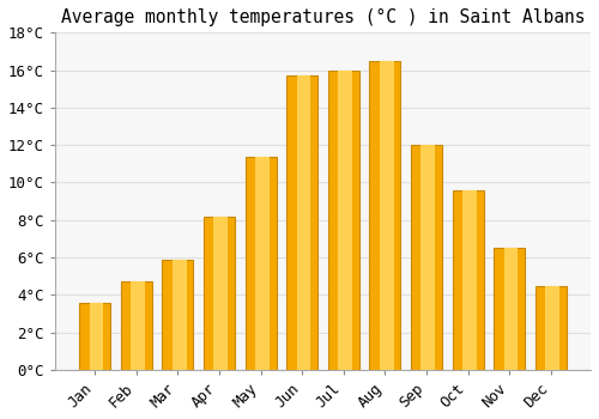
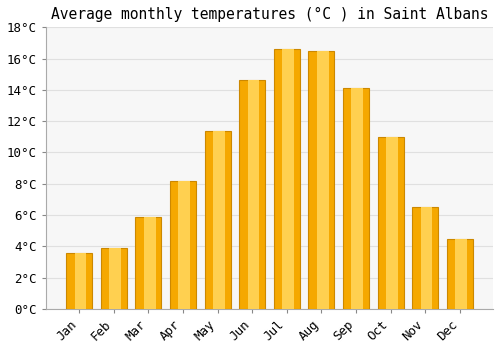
Feb: 4.7°C -> 3.9°C
Jun: 15.7°C -> 14.6°C
Jul: 16.0°C -> 16.6°C
Sep: 12.0°C -> 14.1°C
Oct: 9.6°C -> 11.0°C
